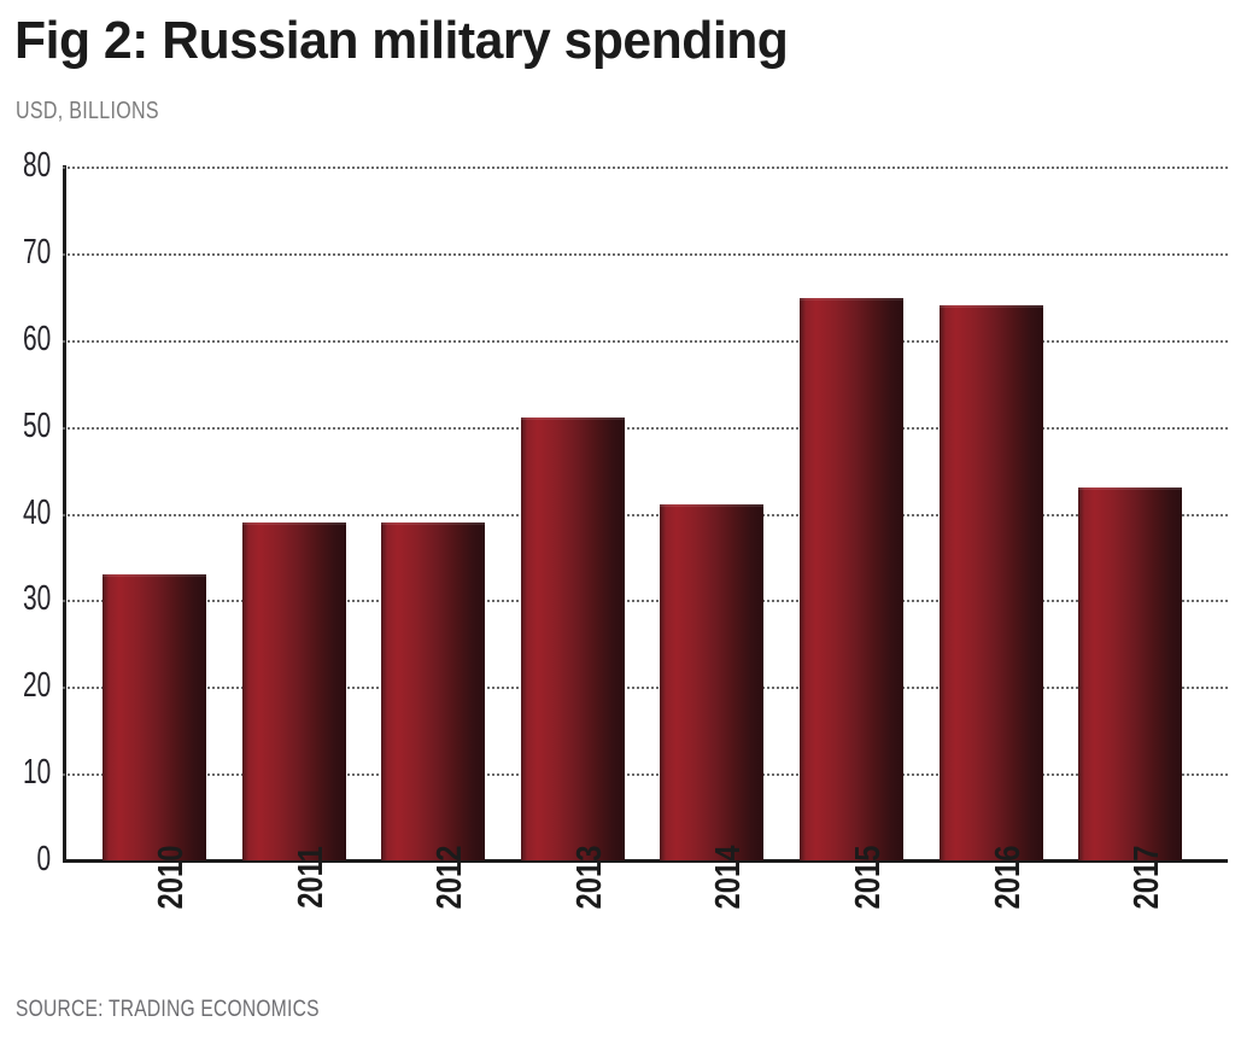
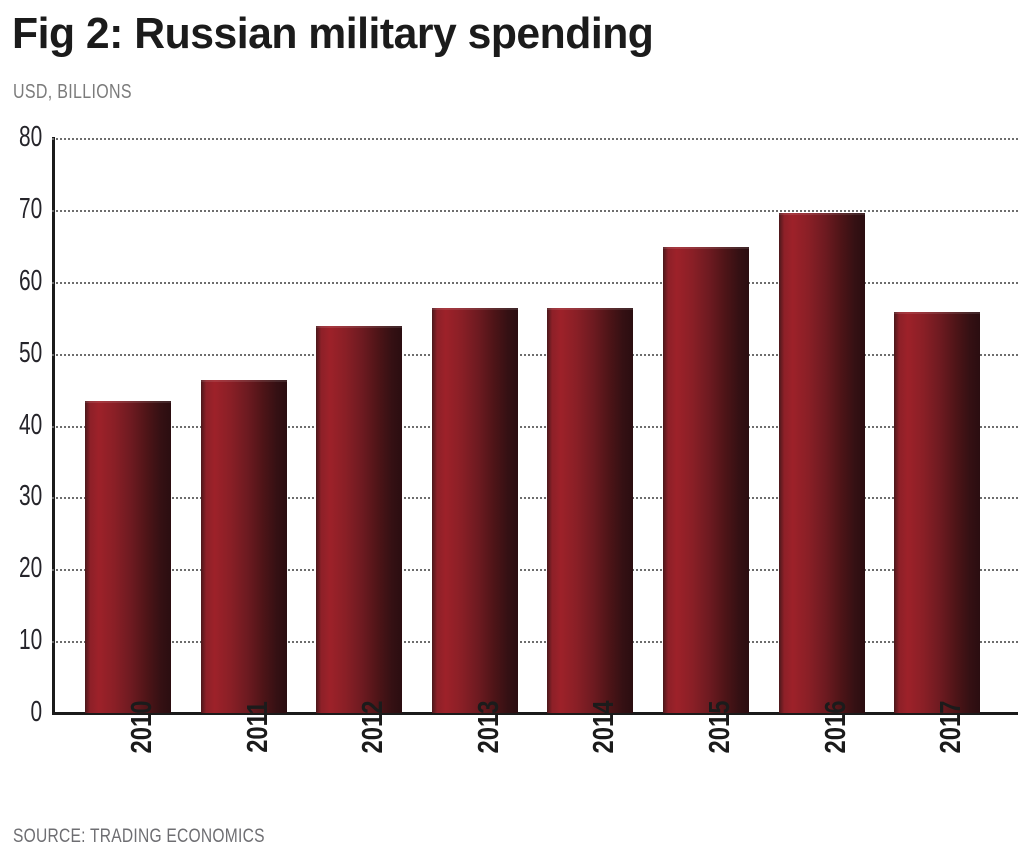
2010: 33 -> 43
2011: 39 -> 46
2012: 39 -> 54
2013: 51 -> 56
2014: 41 -> 56
2016: 64 -> 70
2017: 43 -> 56
